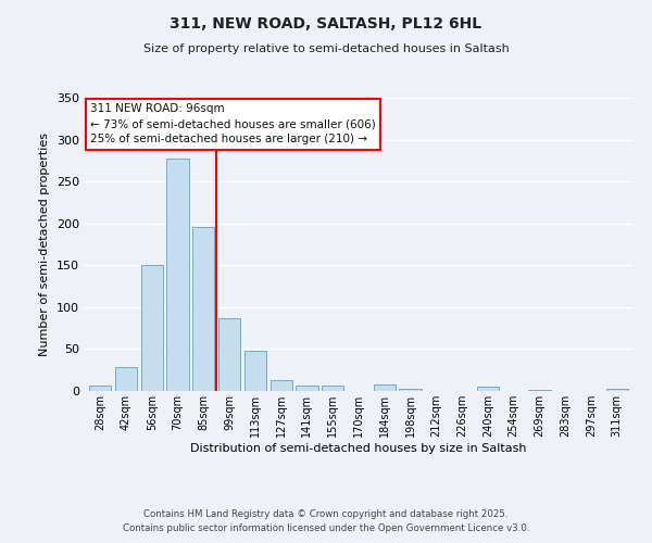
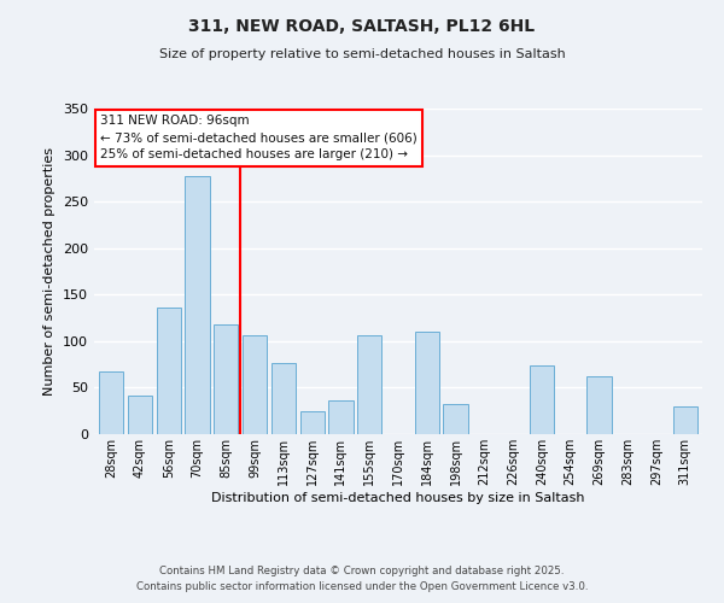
28sqm: 6 -> 68
42sqm: 28 -> 42
56sqm: 150 -> 136
85sqm: 196 -> 118
99sqm: 87 -> 106
113sqm: 48 -> 76
127sqm: 13 -> 24
141sqm: 6 -> 36
155sqm: 7 -> 106
184sqm: 8 -> 110
198sqm: 3 -> 32
240sqm: 5 -> 74
269sqm: 1 -> 62
311sqm: 2 -> 30
